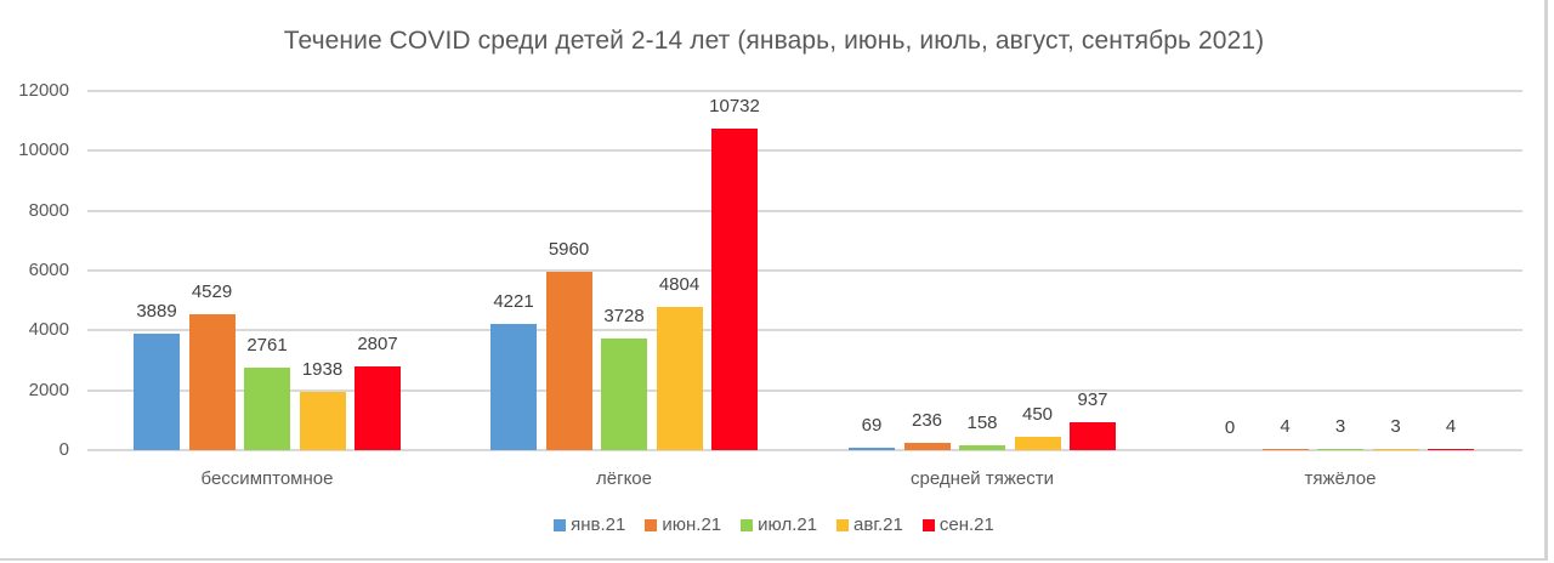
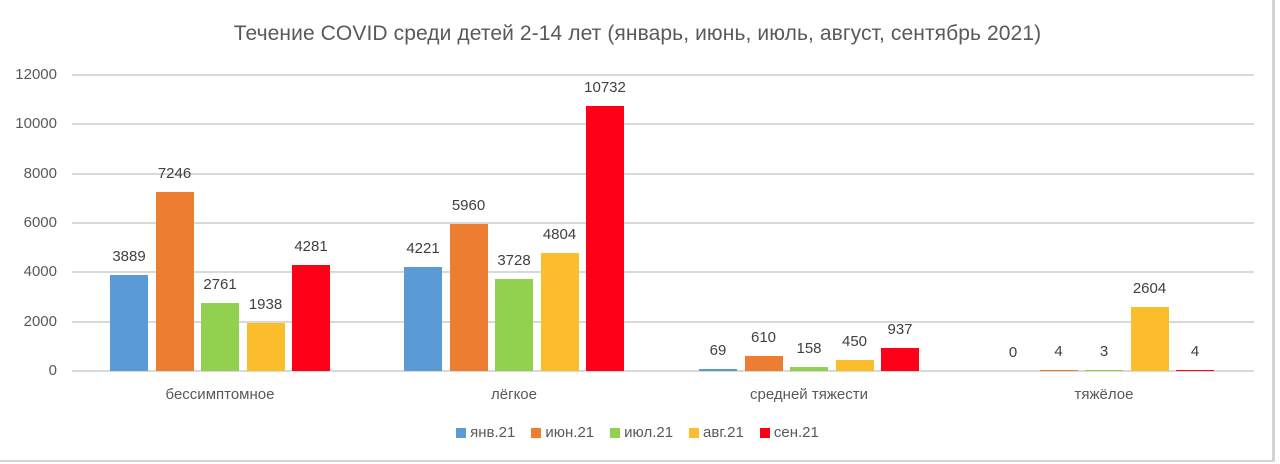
июн.21/бессимптомное: 4529 -> 7246
сен.21/бессимптомное: 2807 -> 4281
июн.21/средней тяжести: 236 -> 610
авг.21/тяжёлое: 3 -> 2604
